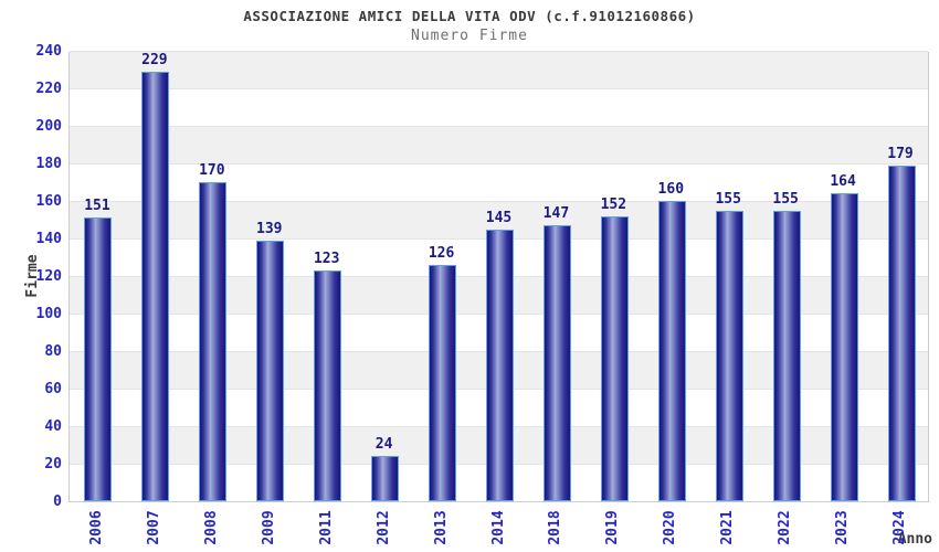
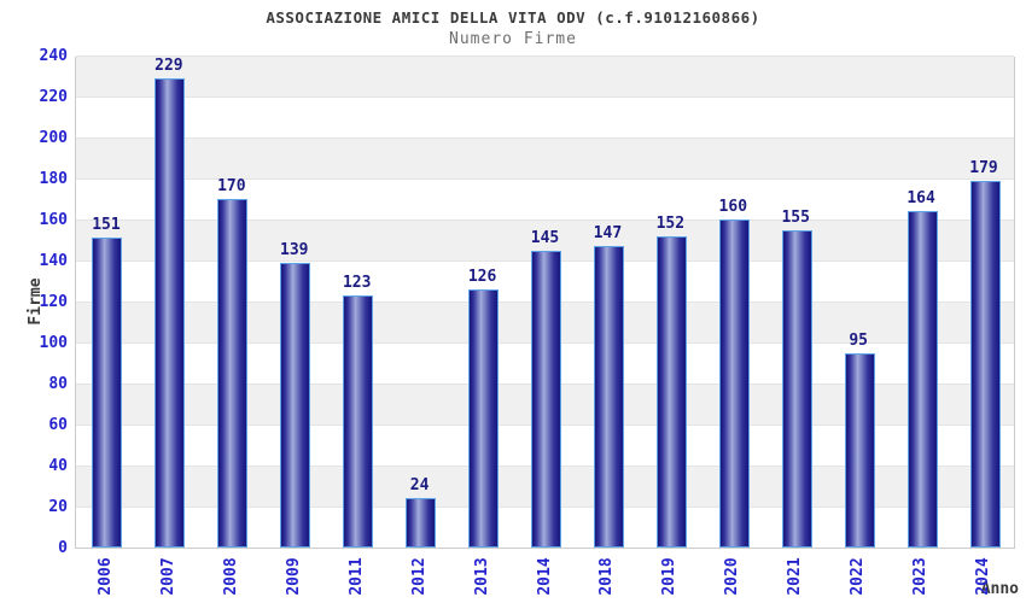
2022: 155 -> 95
